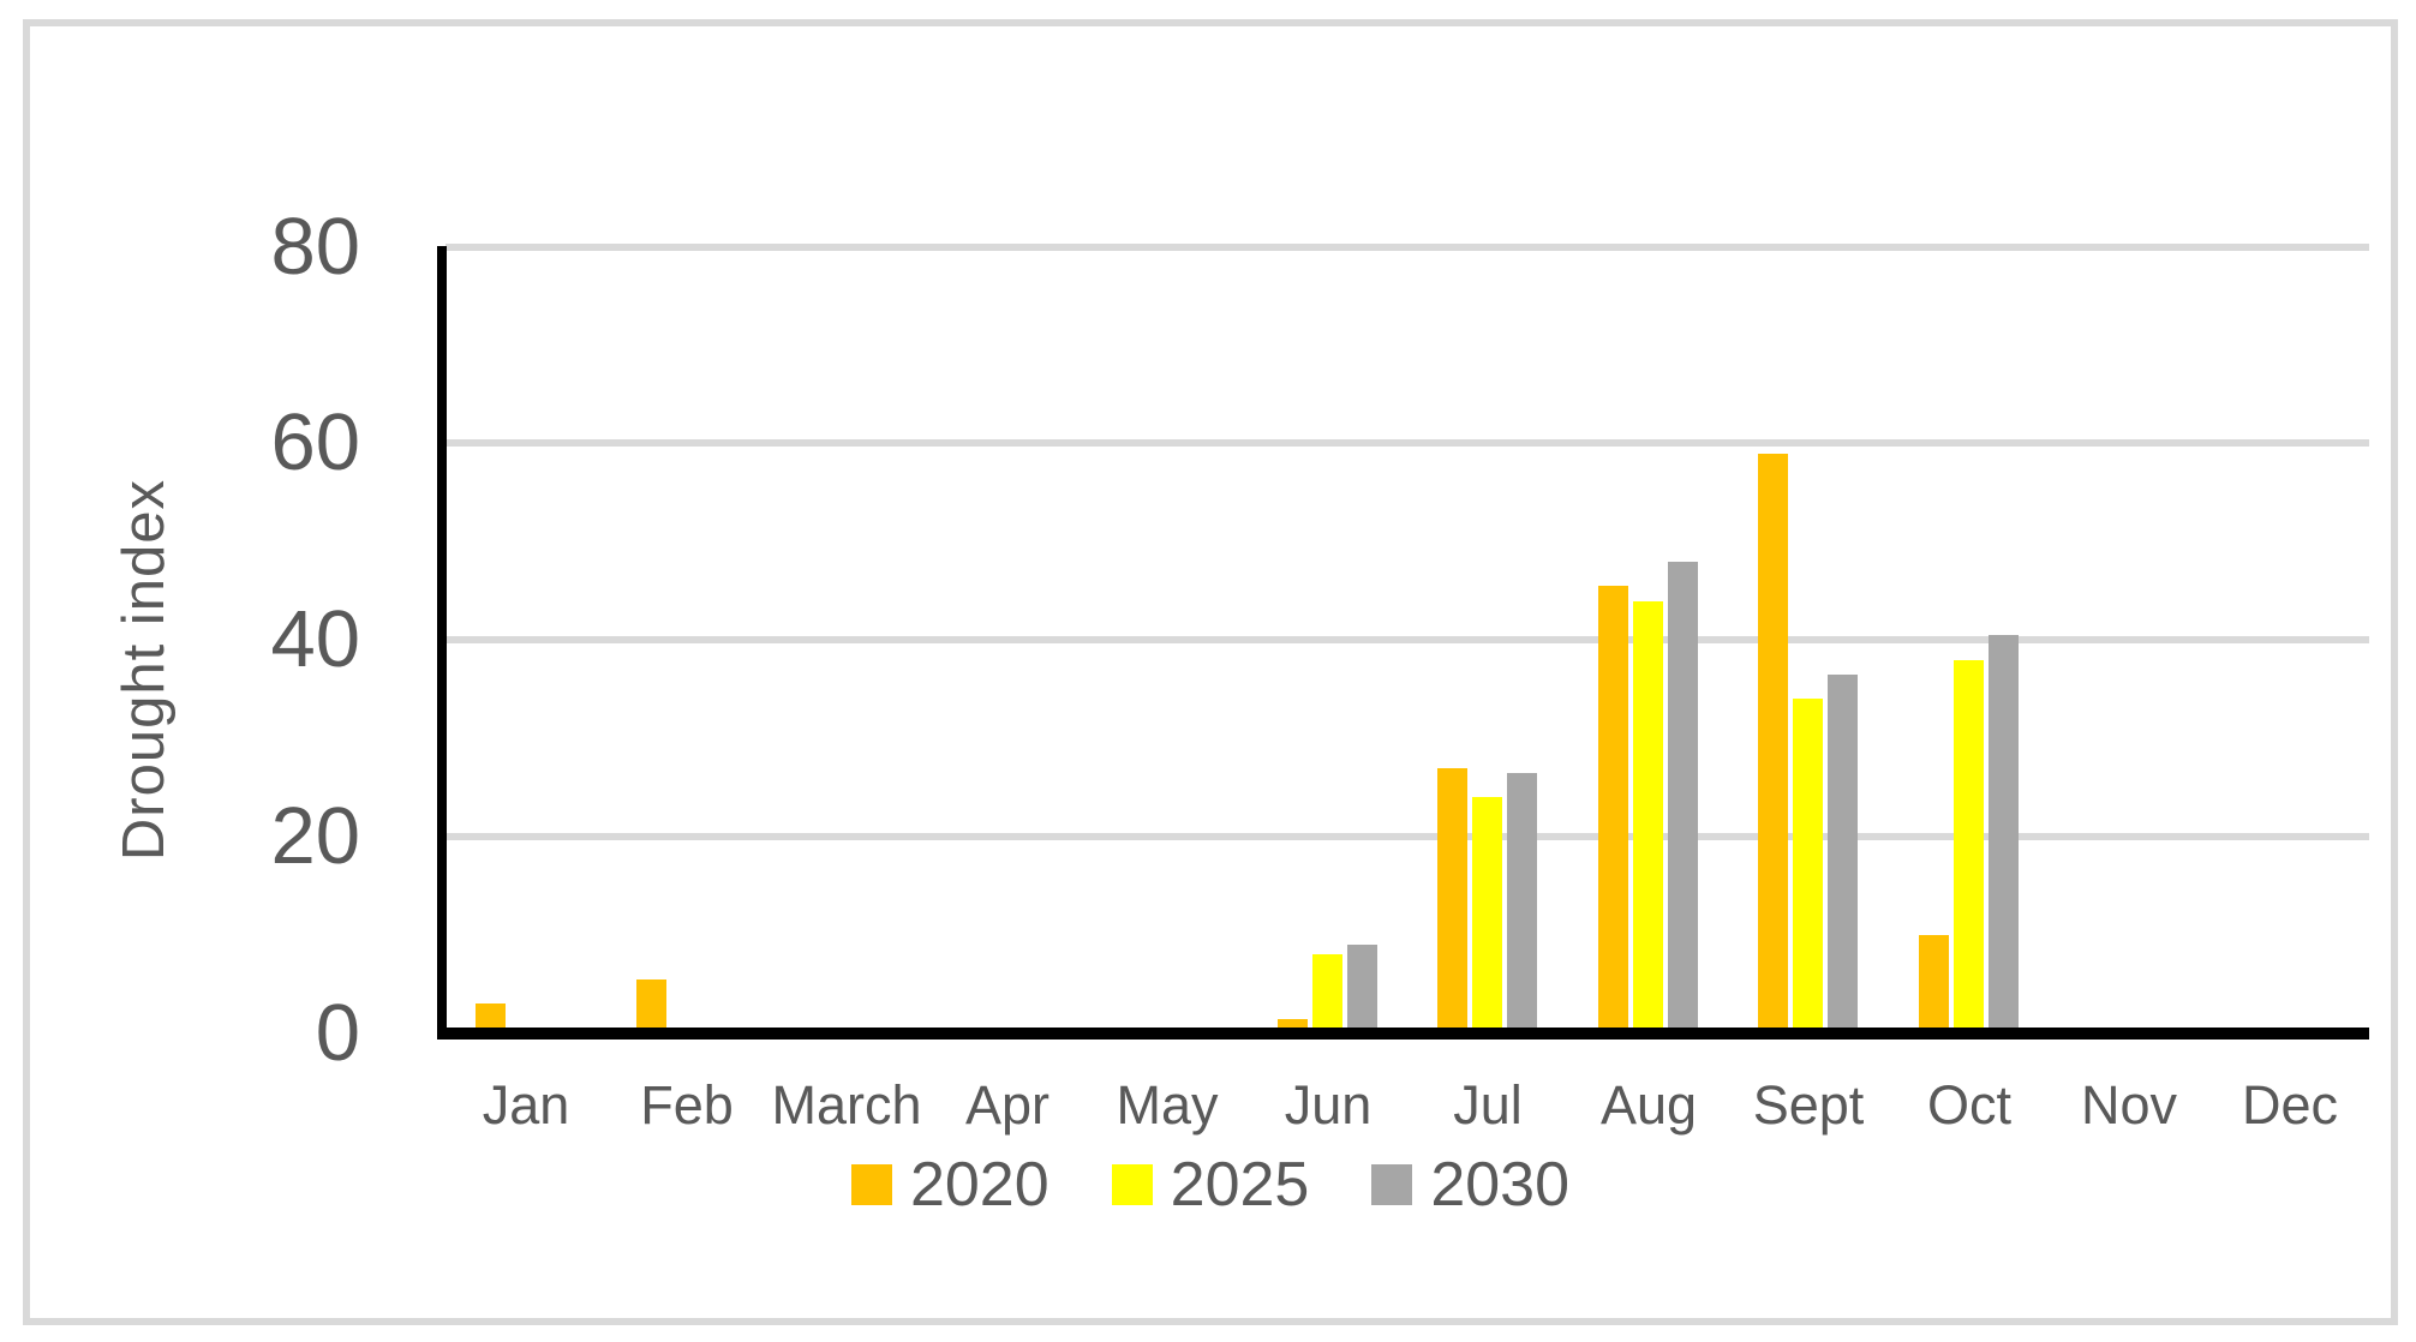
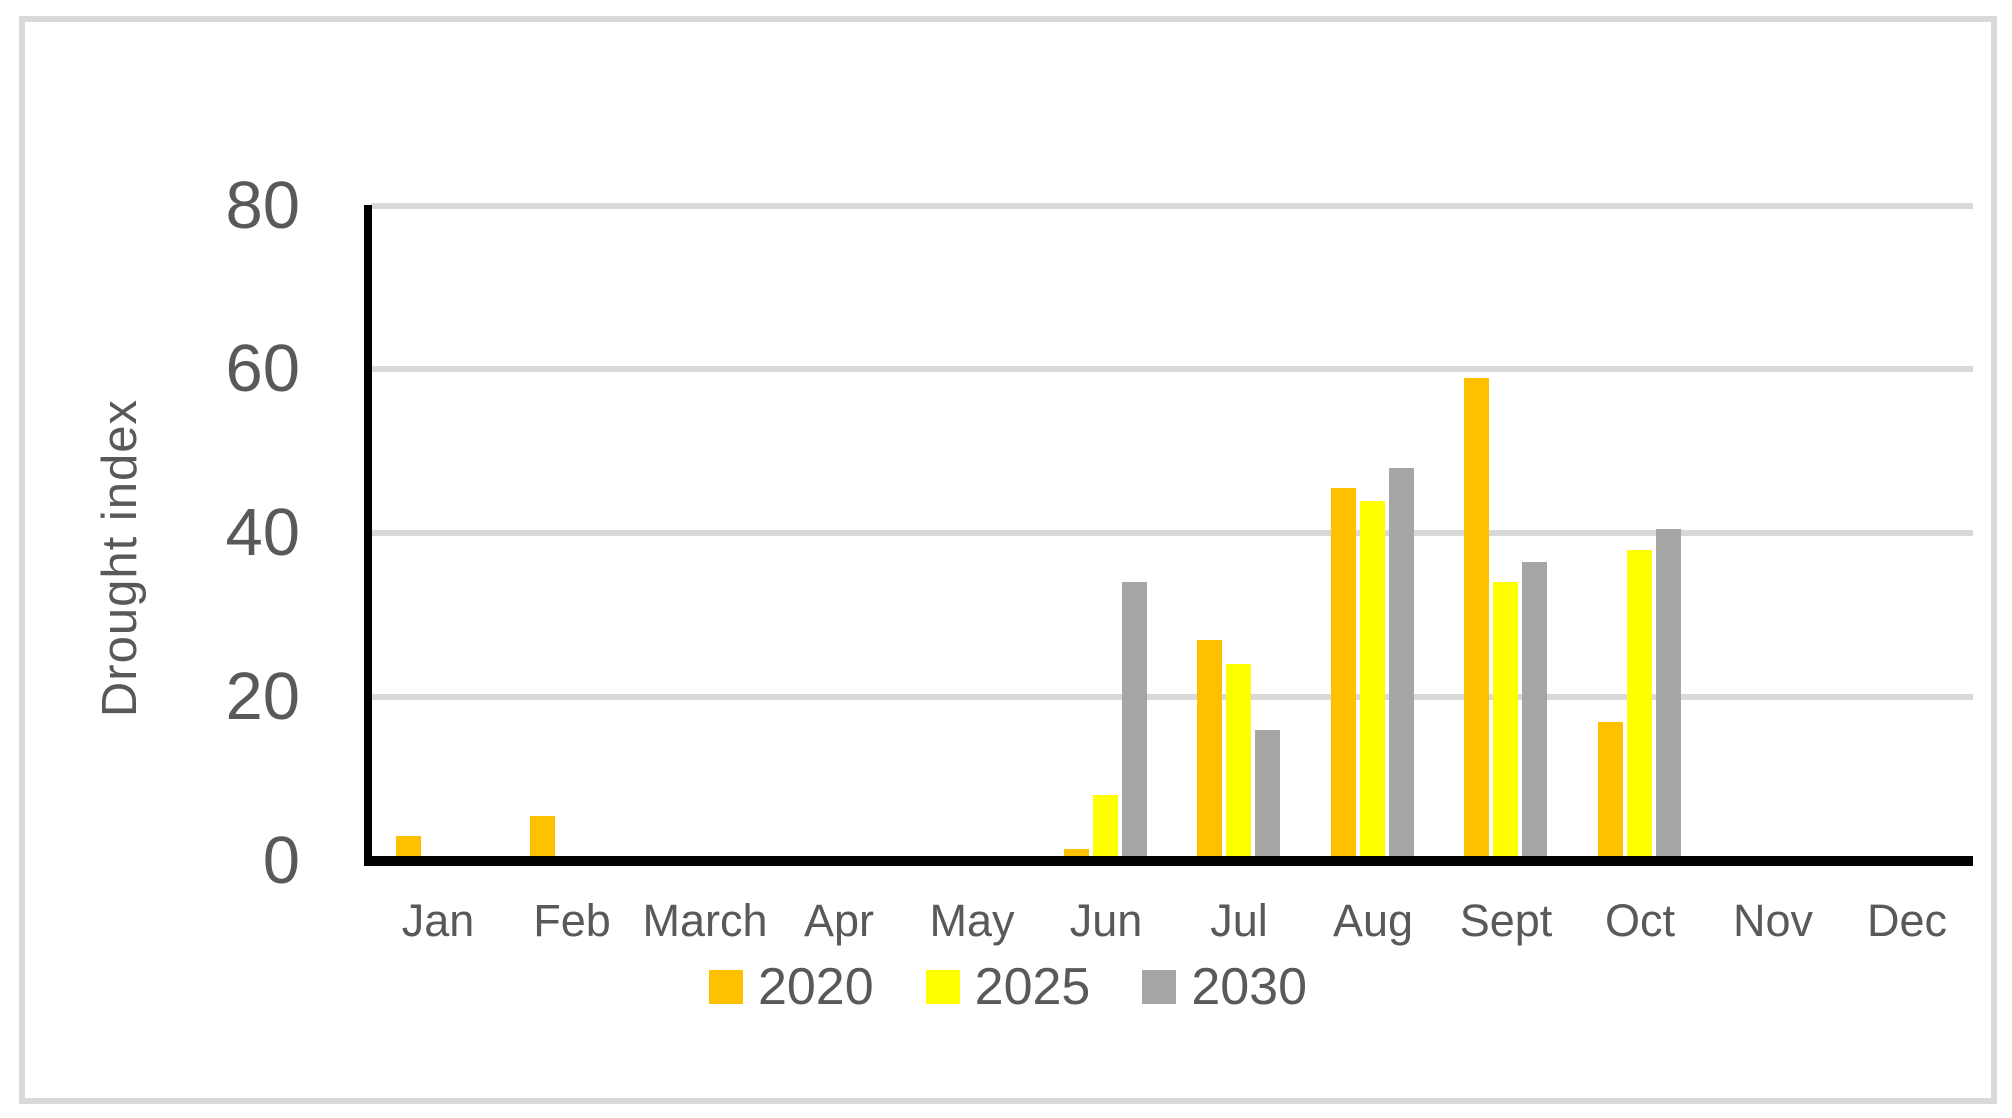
2030/Jun: 9 -> 34
2030/Jul: 26 -> 16
2020/Oct: 10 -> 17
